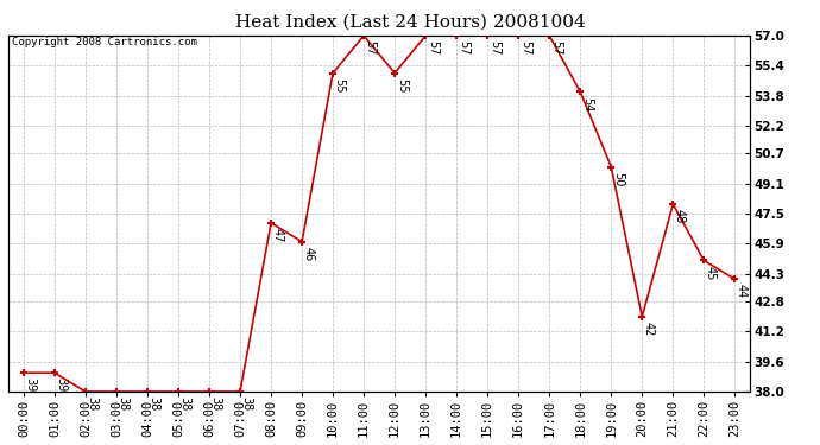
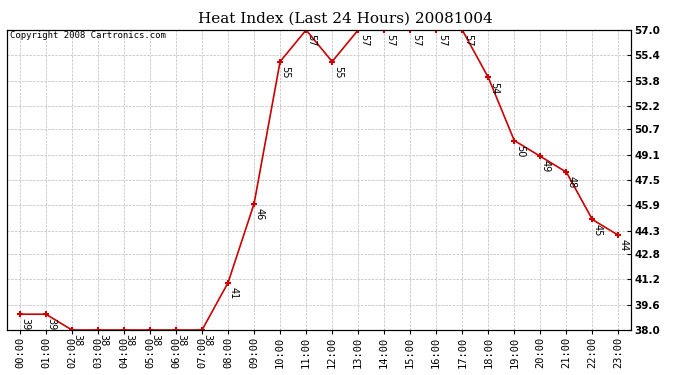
08:00: 47 -> 41
20:00: 42 -> 49
